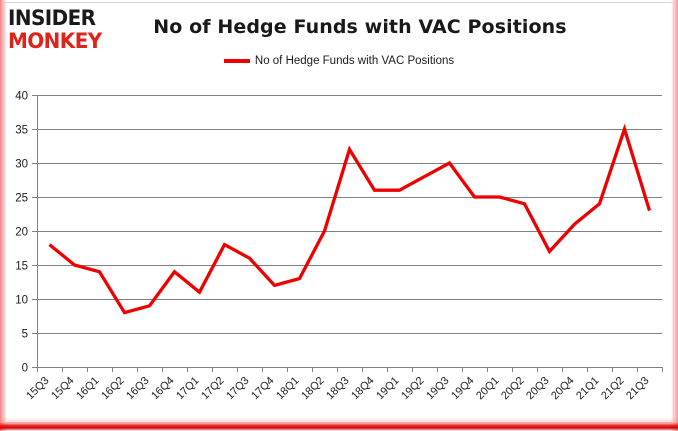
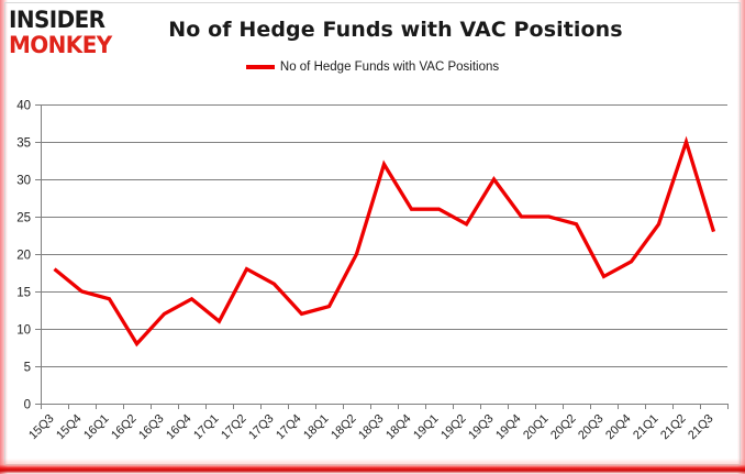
16Q3: 9 -> 12
19Q2: 28 -> 24
20Q4: 21 -> 19
